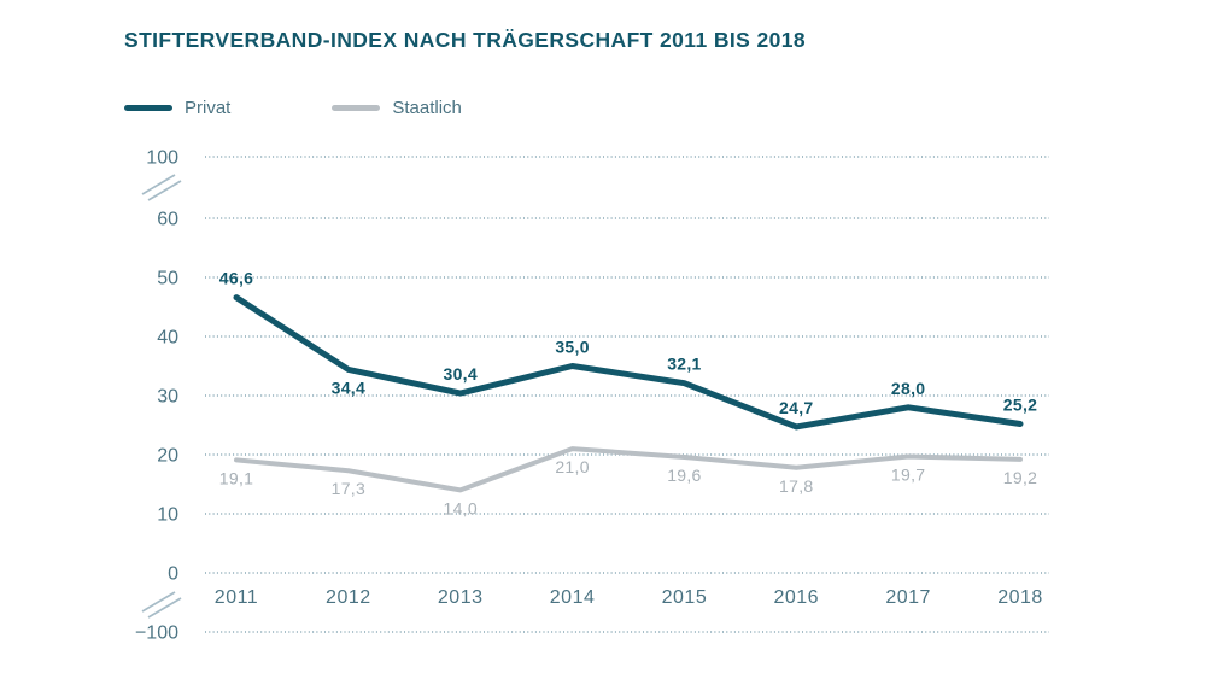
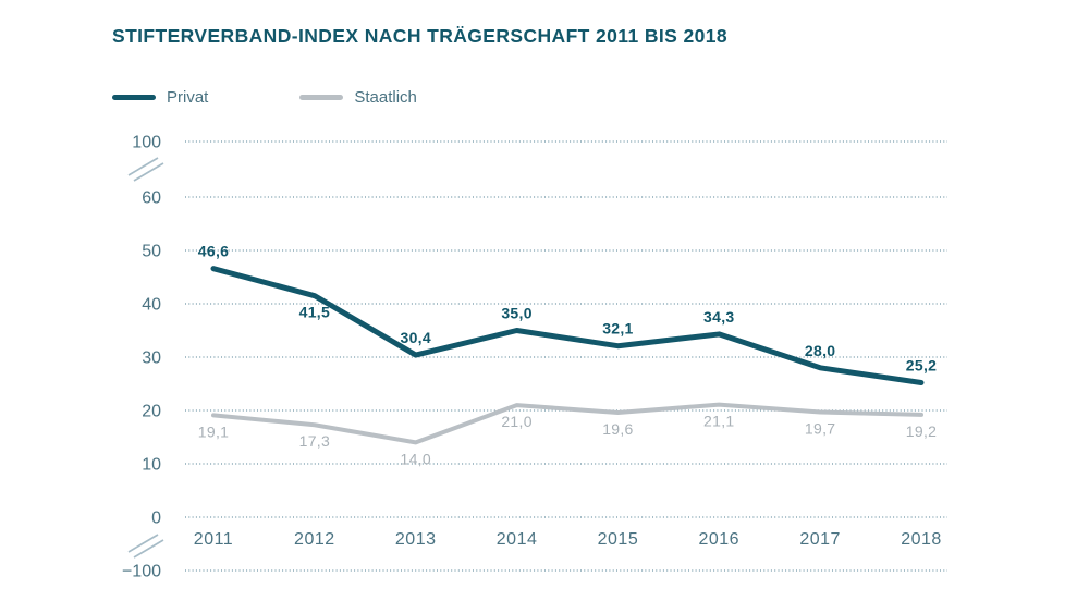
Privat/2012: 34,4 -> 41,5
Privat/2016: 24,7 -> 34,3
Staatlich/2016: 17,8 -> 21,1
